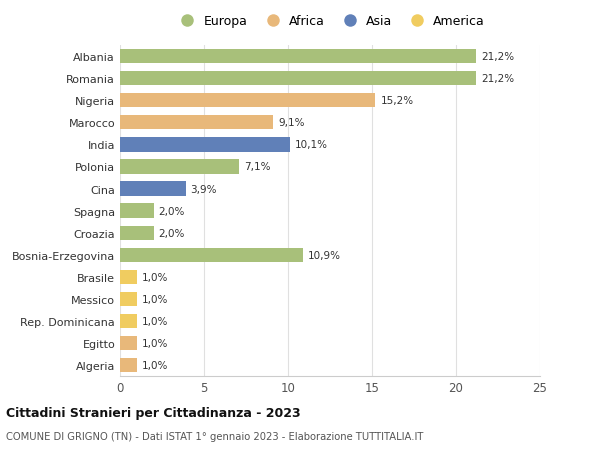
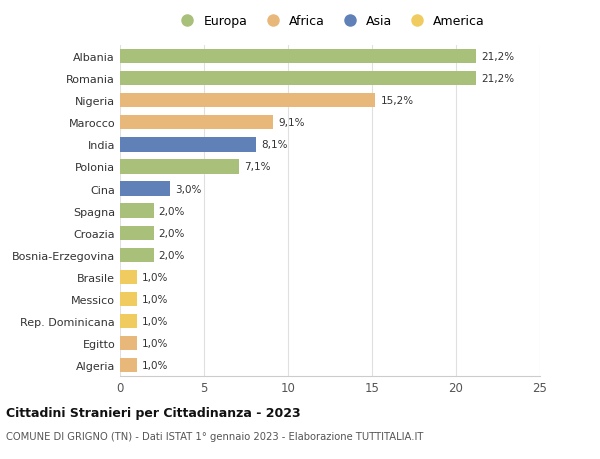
India: 10,1% -> 8,1%
Cina: 3,9% -> 3,0%
Bosnia-Erzegovina: 10,9% -> 2,0%
